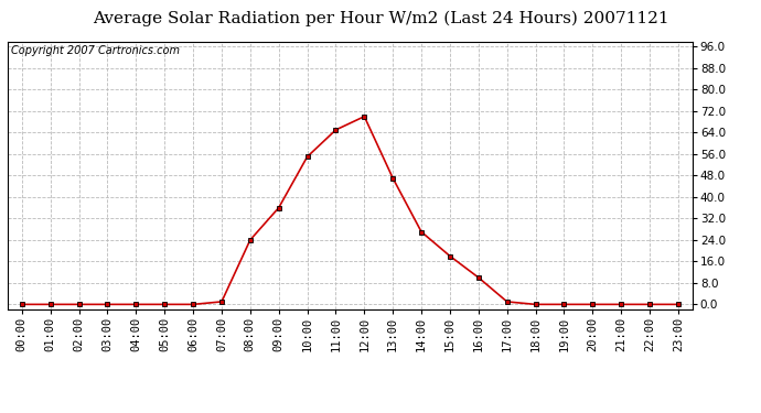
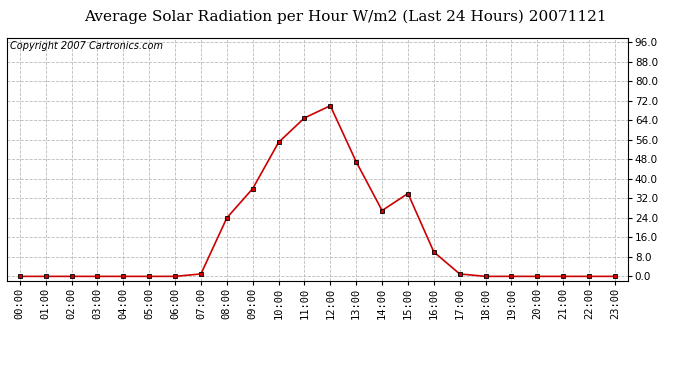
15:00: 18 -> 34
